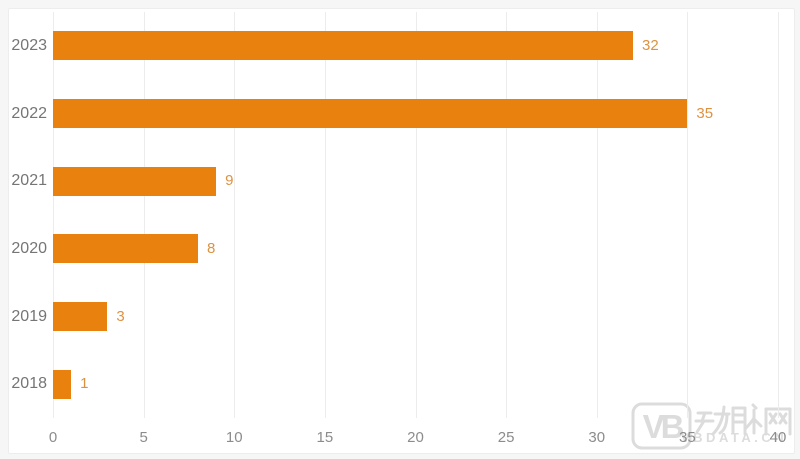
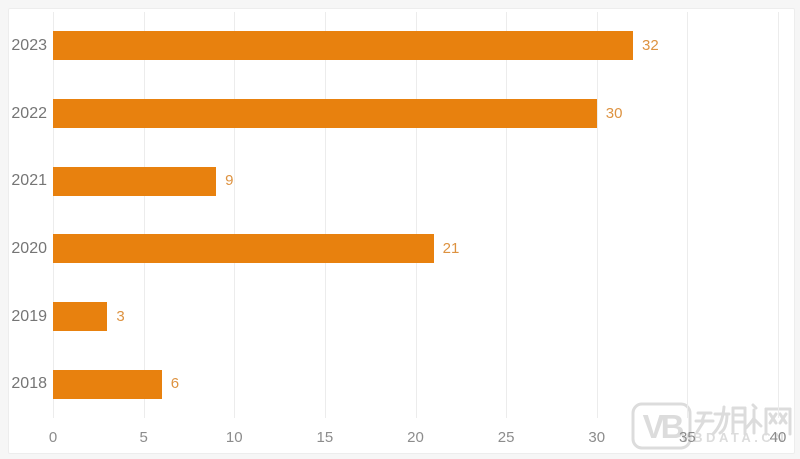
2022: 35 -> 30
2020: 8 -> 21
2018: 1 -> 6
